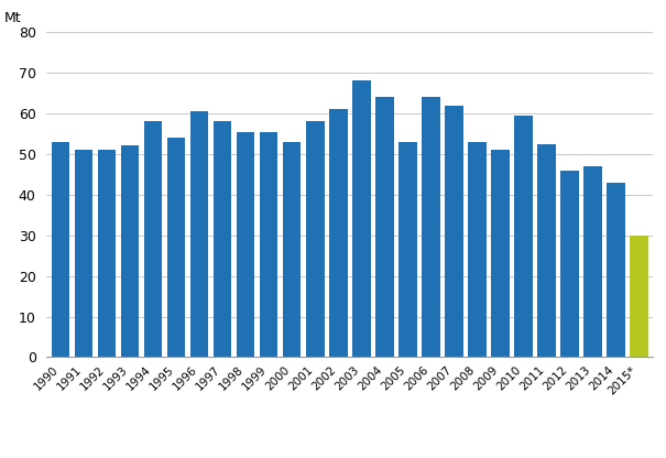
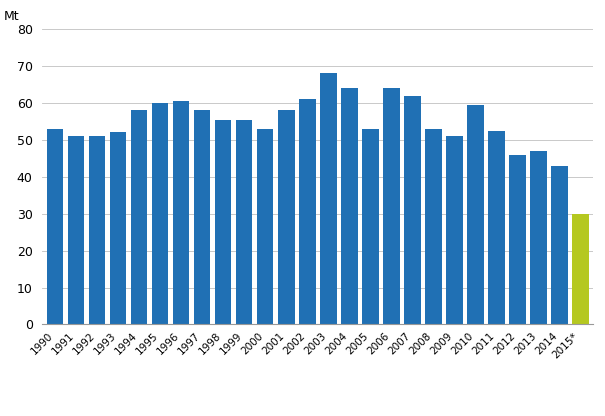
1995: 54.0 -> 60.0
